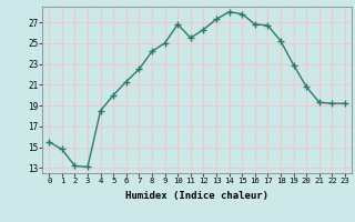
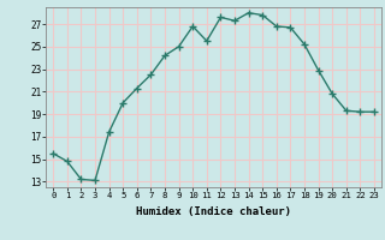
4: 18.5 -> 17.4
12: 26.3 -> 27.6
